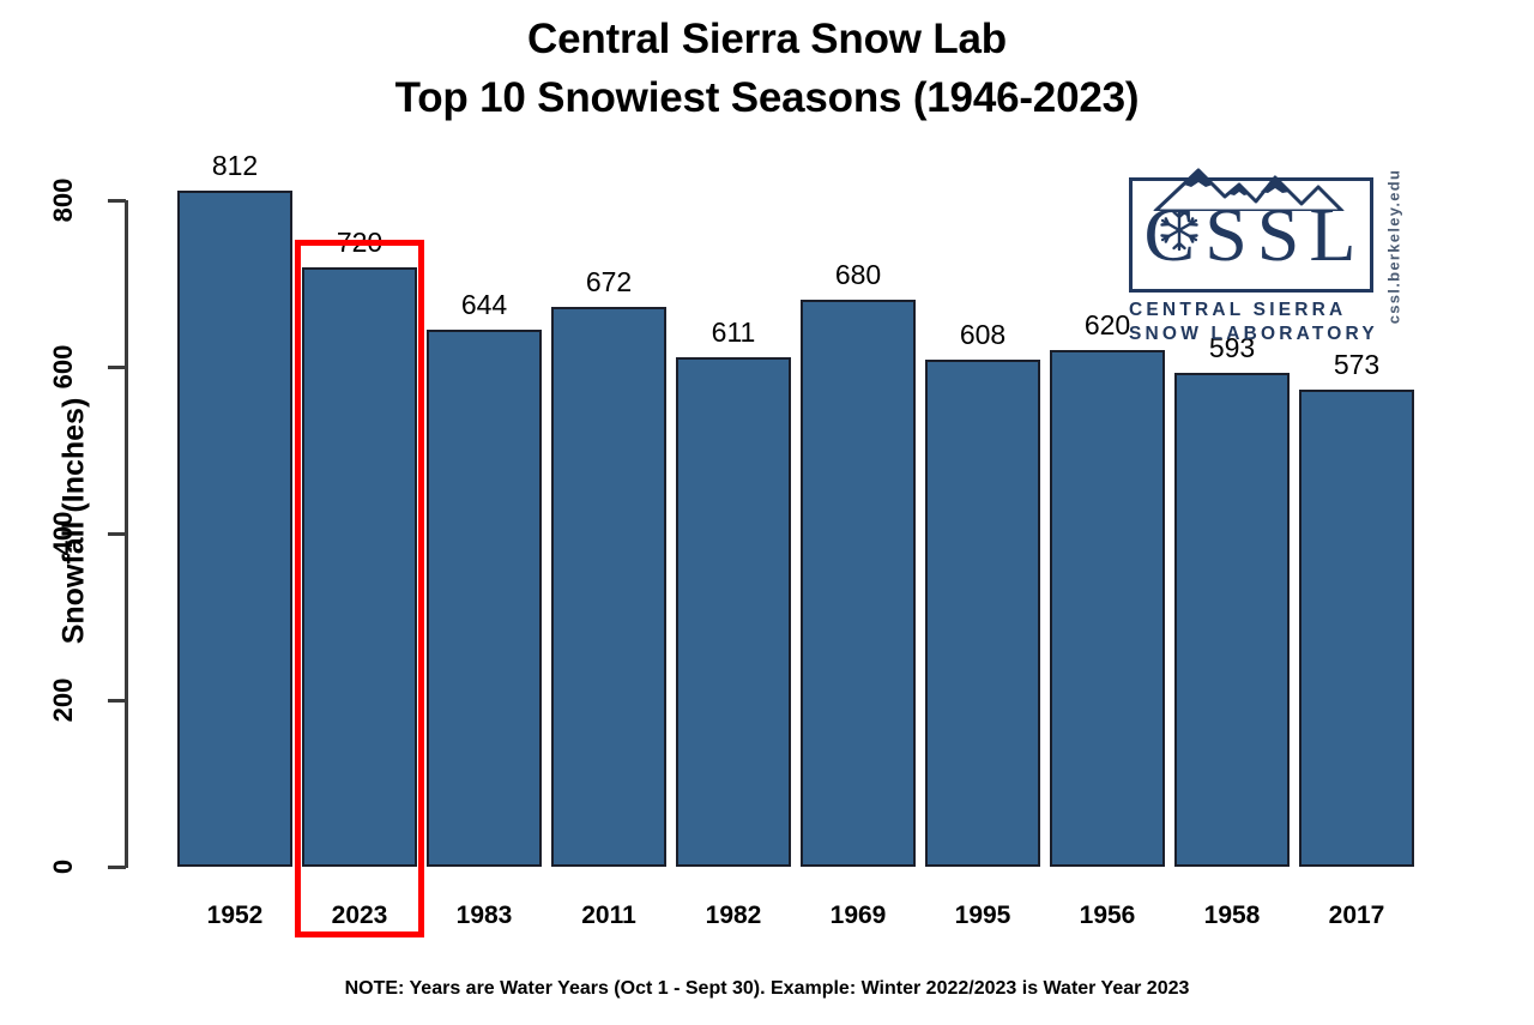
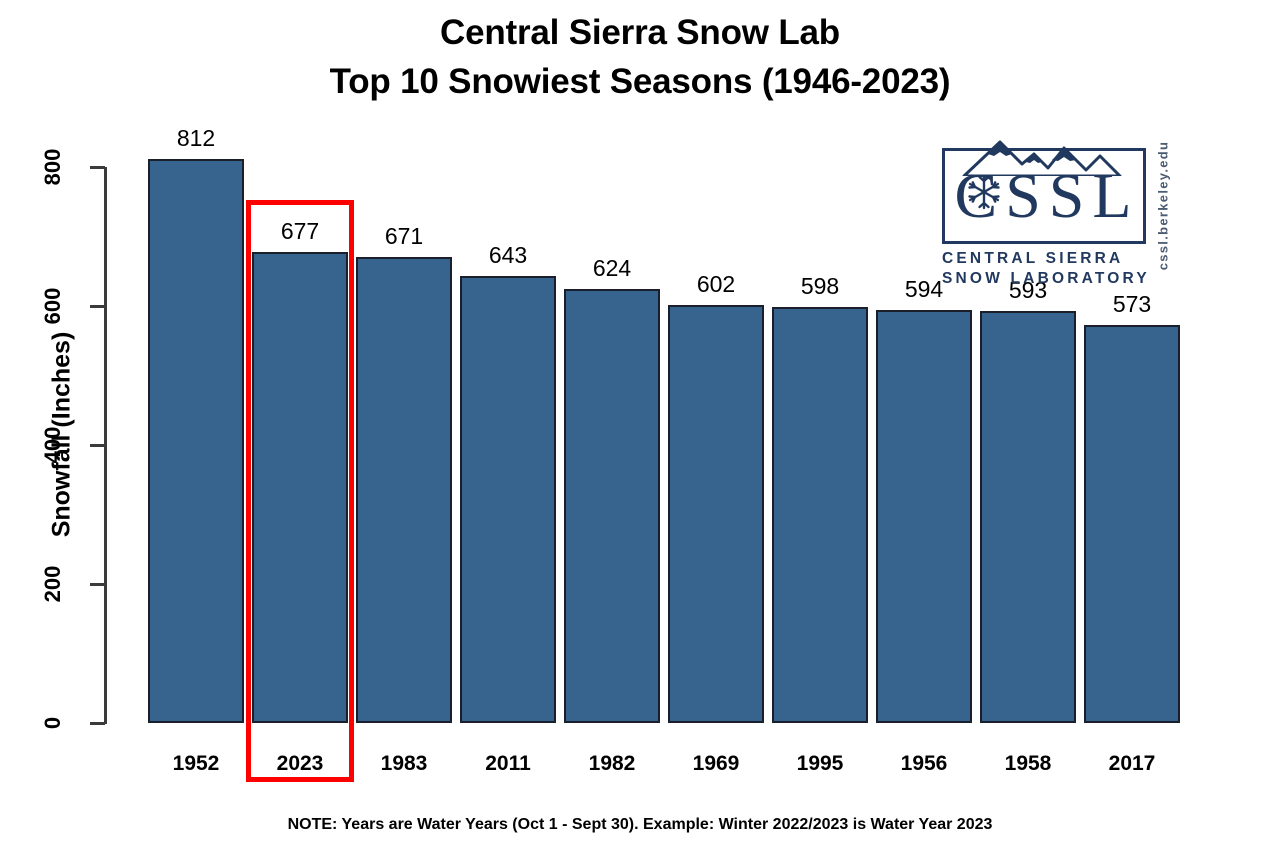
2023: 720 -> 677
1983: 644 -> 671
2011: 672 -> 643
1982: 611 -> 624
1969: 680 -> 602
1995: 608 -> 598
1956: 620 -> 594
